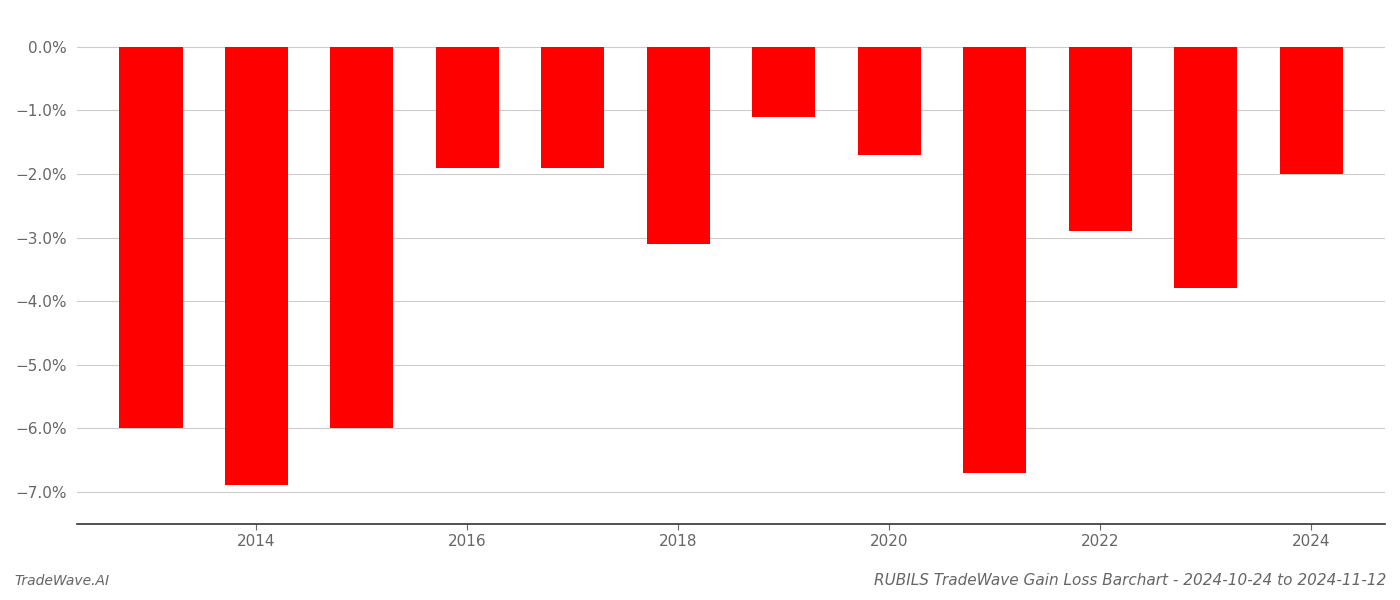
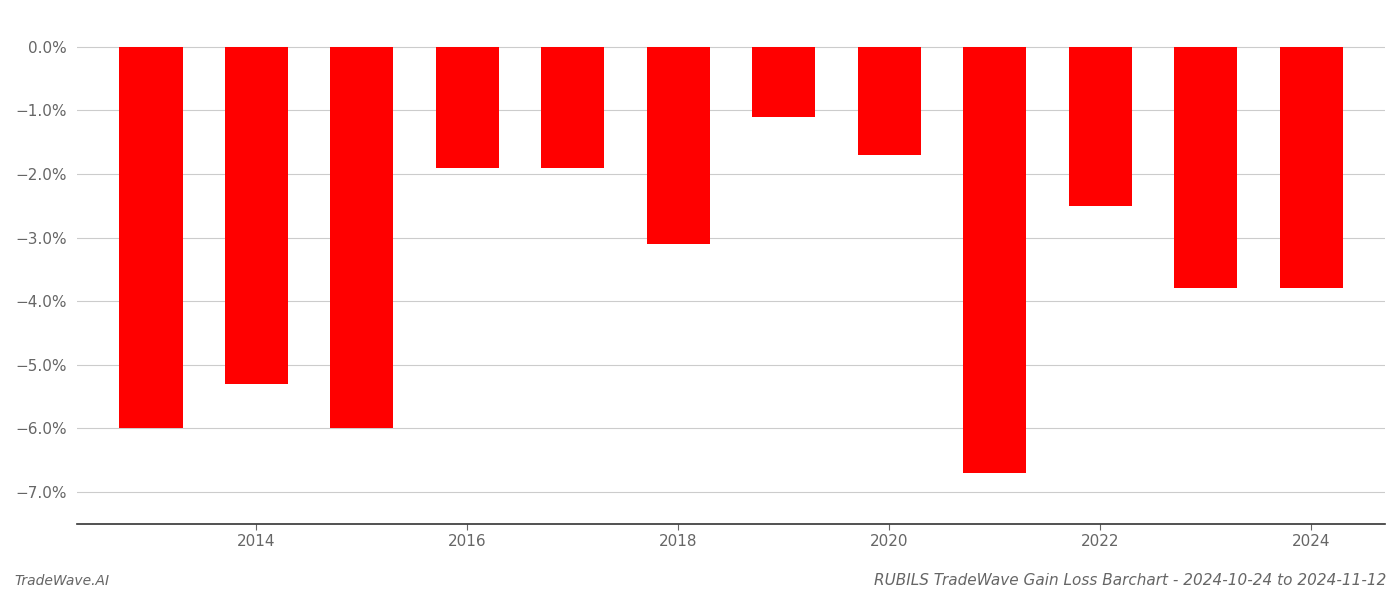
2014: -6.9% -> -5.3%
2022: -2.9% -> -2.5%
2024: -2.0% -> -3.8%
